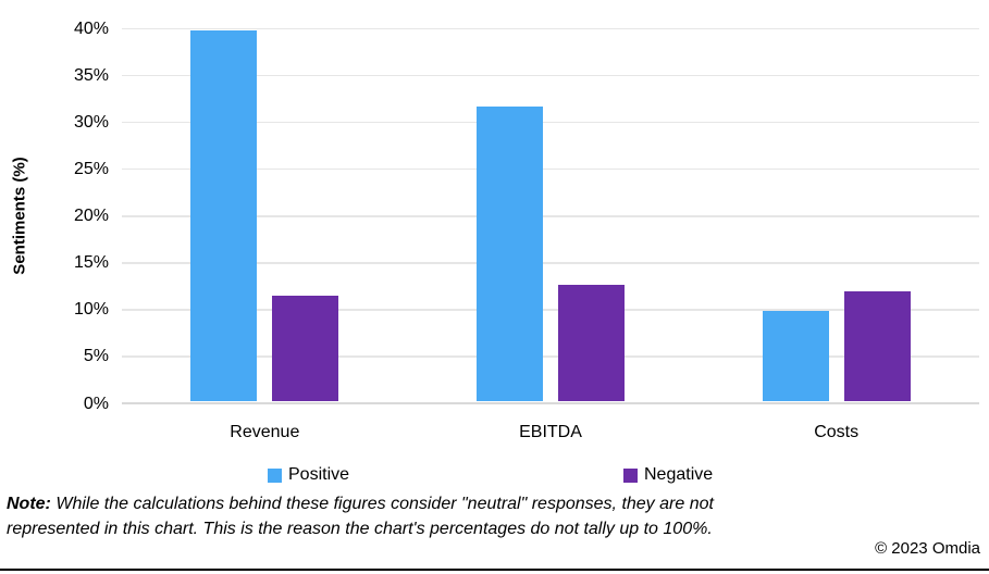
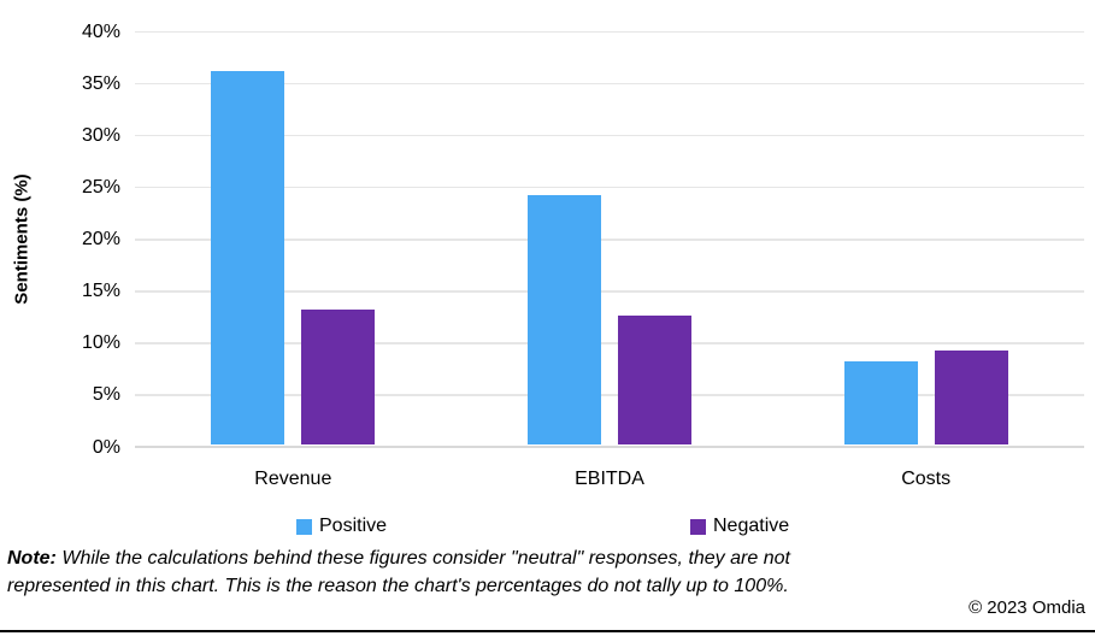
Positive/Revenue: 40% -> 36%
Negative/Revenue: 11% -> 13%
Positive/EBITDA: 31% -> 24%
Positive/Costs: 10% -> 8%
Negative/Costs: 12% -> 9%
